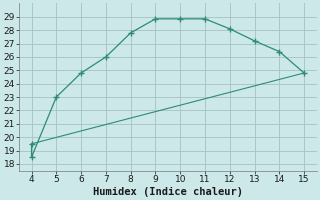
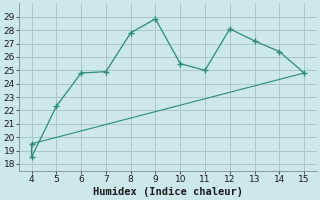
5: 23.0 -> 22.3
7: 26.0 -> 24.9
10: 28.9 -> 25.5
11: 28.9 -> 25.0
